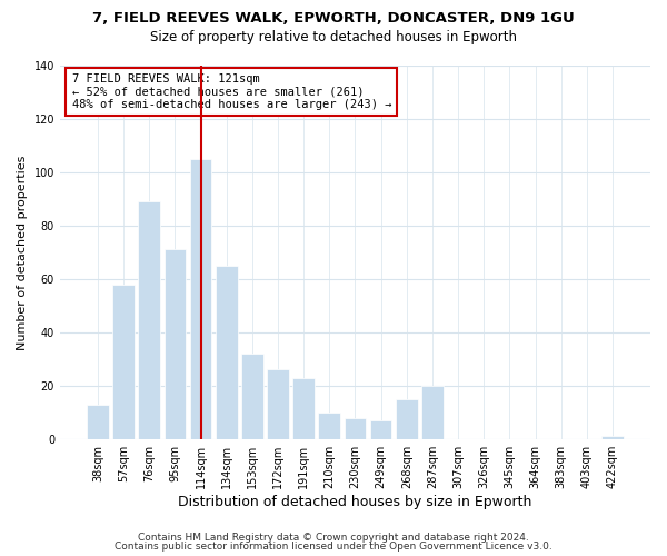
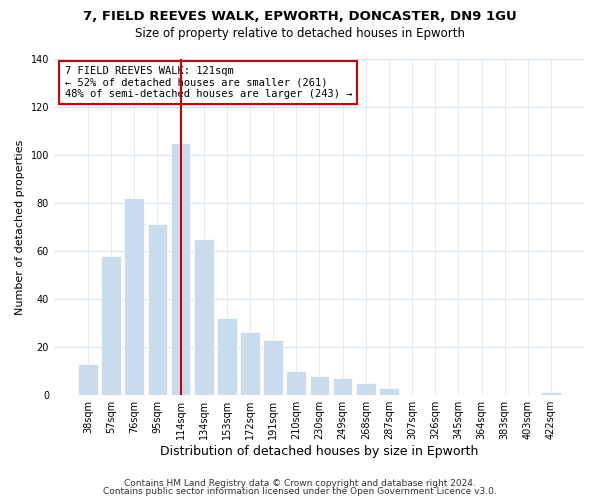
76sqm: 89 -> 82
268sqm: 15 -> 5
287sqm: 20 -> 3
